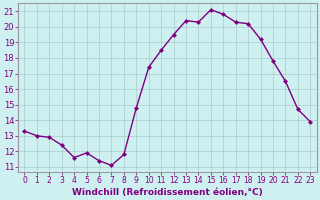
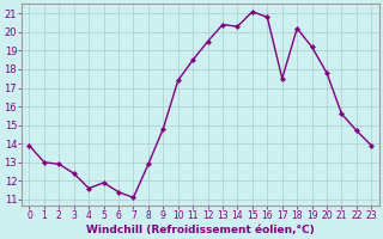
0: 13.3 -> 13.9
8: 11.8 -> 12.9
17: 20.3 -> 17.5
21: 16.5 -> 15.6
